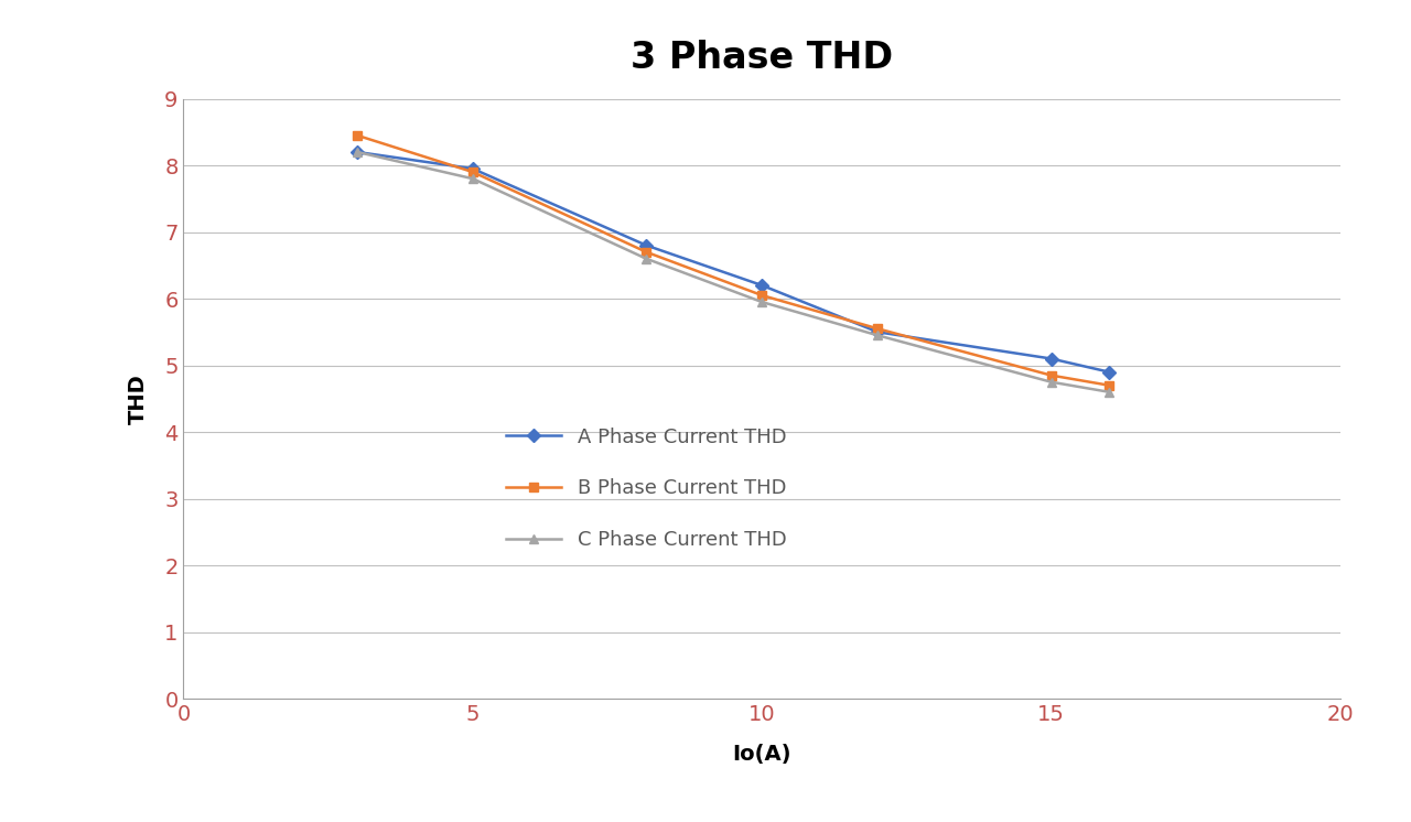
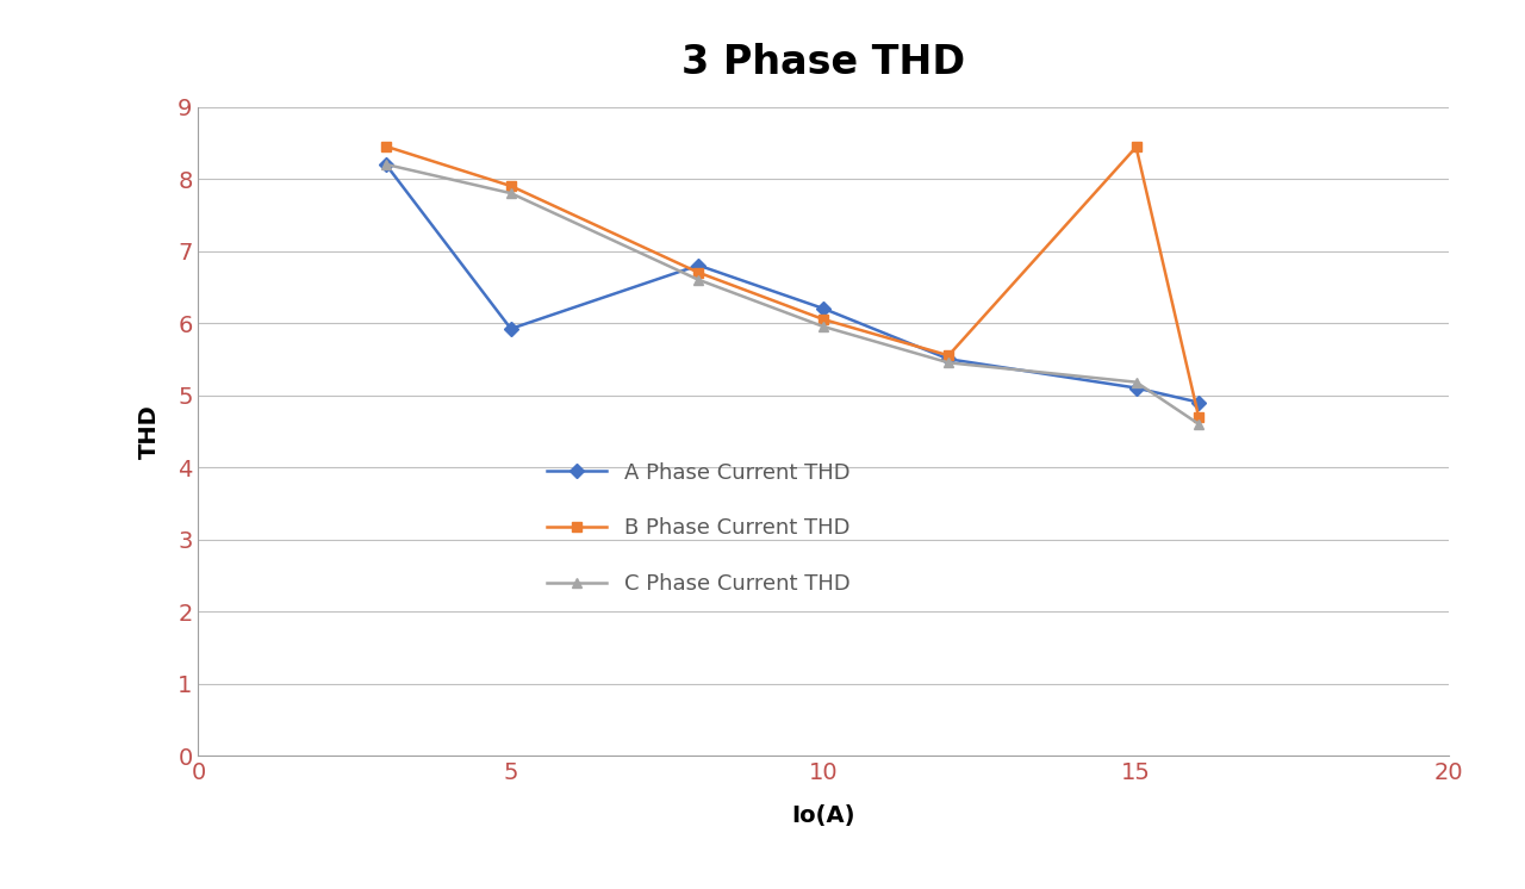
A Phase Current THD/5: 7.95 -> 5.92
B Phase Current THD/15: 4.85 -> 8.44
C Phase Current THD/15: 4.75 -> 5.18
